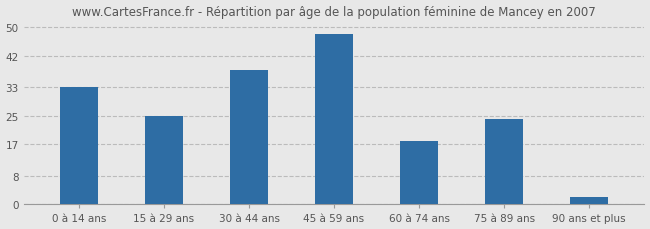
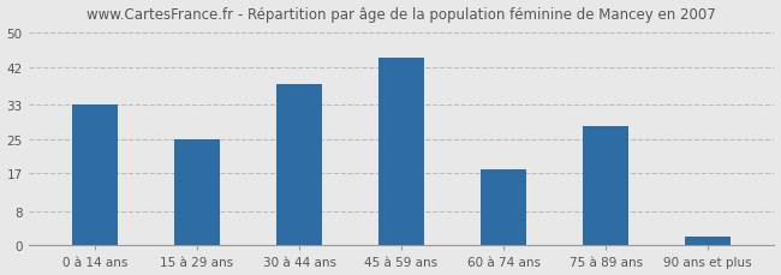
45 à 59 ans: 48 -> 44
75 à 89 ans: 24 -> 28
